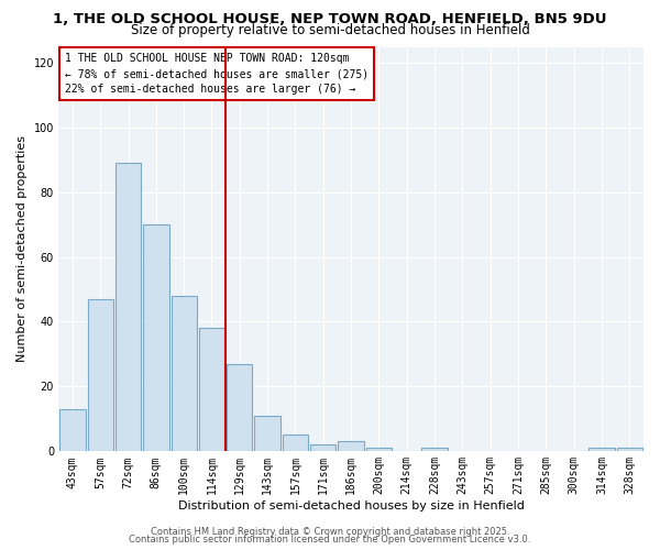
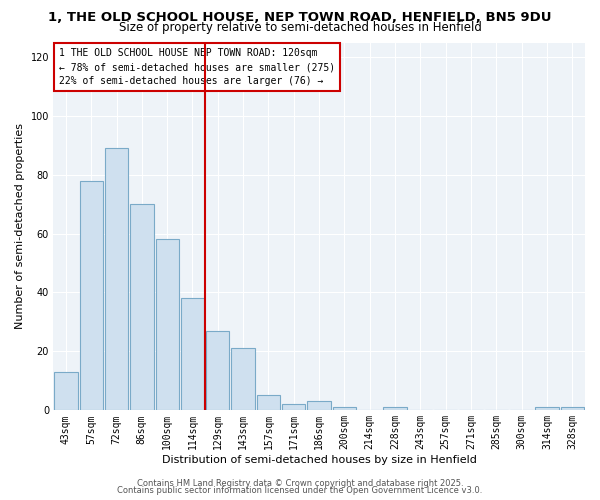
57sqm: 47 -> 78
100sqm: 48 -> 58
143sqm: 11 -> 21
